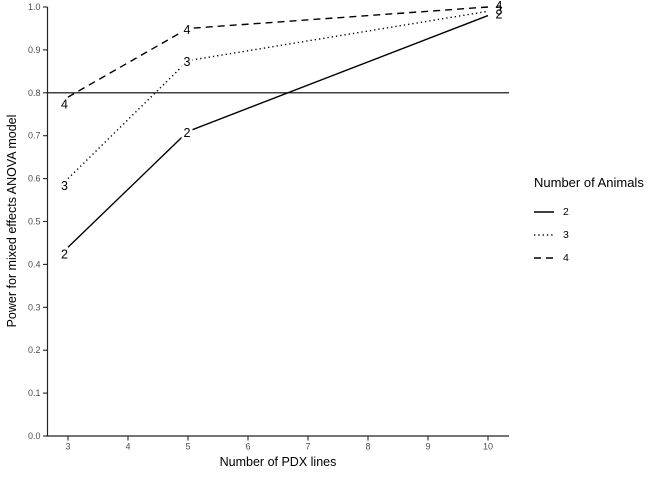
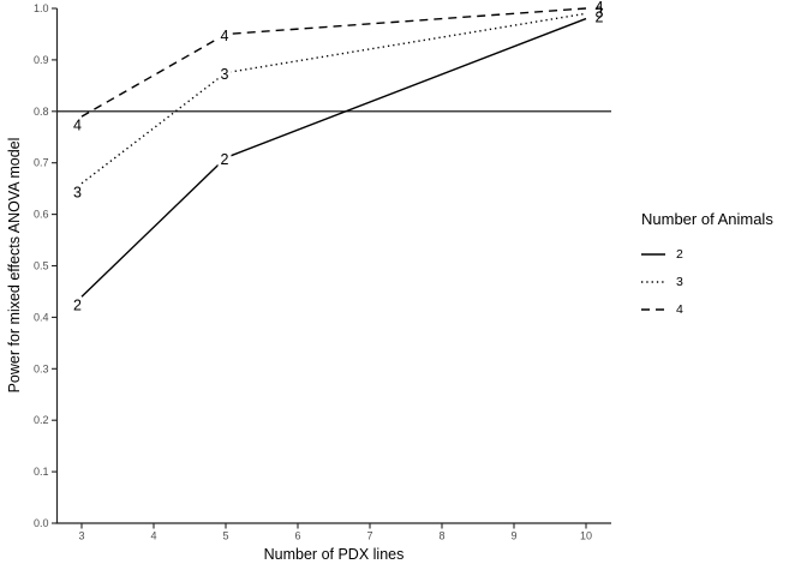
3/3: 0.60 -> 0.66
